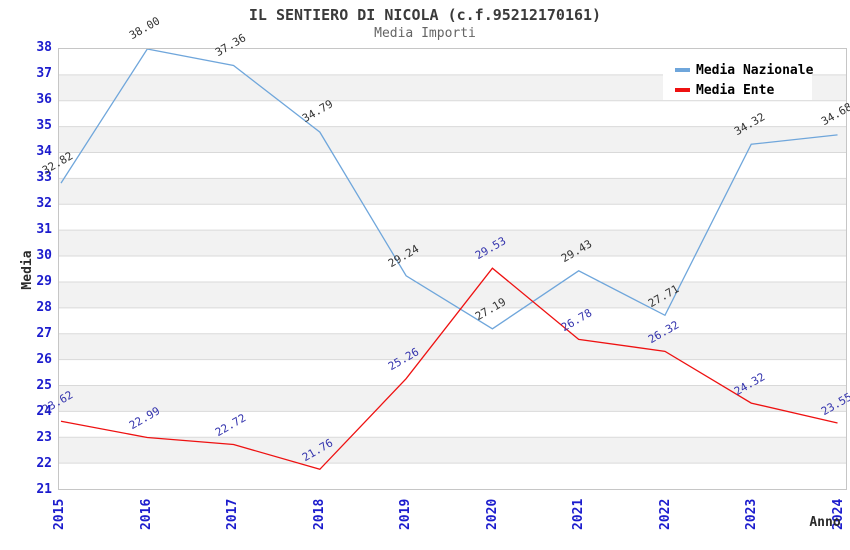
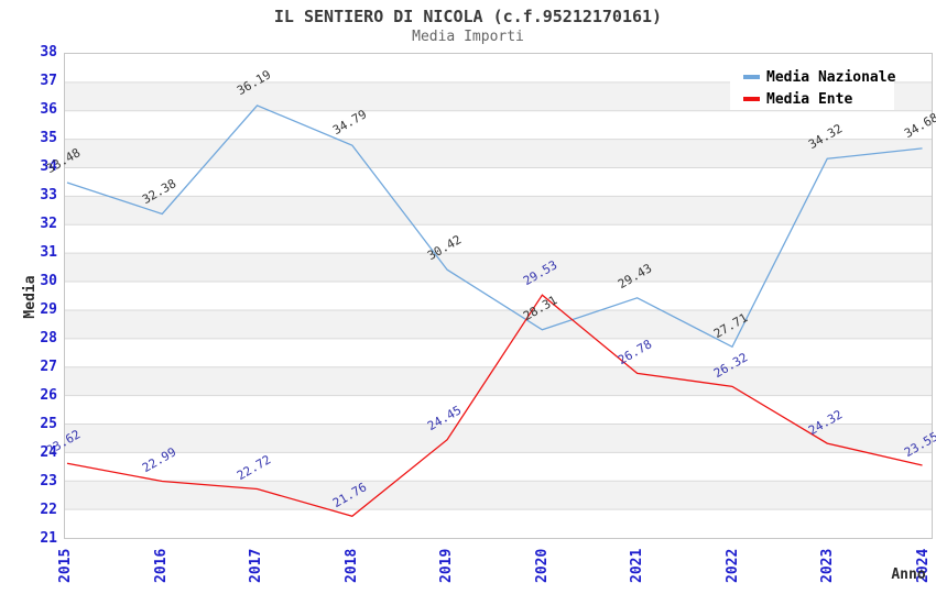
Media Nazionale/2015: 32.82 -> 33.48
Media Nazionale/2016: 38.00 -> 32.38
Media Nazionale/2017: 37.36 -> 36.19
Media Nazionale/2019: 29.24 -> 30.42
Media Ente/2019: 25.26 -> 24.45
Media Nazionale/2020: 27.19 -> 28.31
